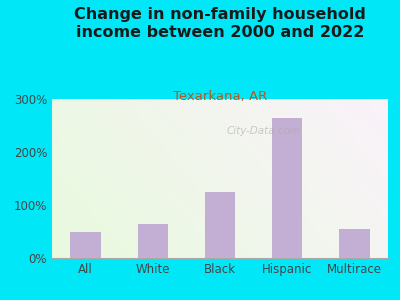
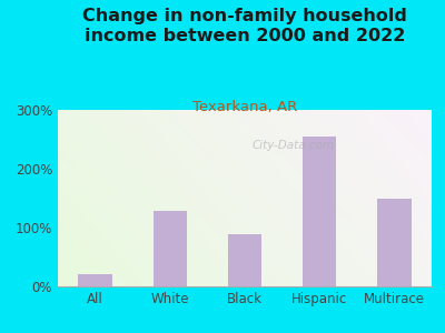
All: 50% -> 20%
White: 65% -> 128%
Black: 125% -> 88%
Hispanic: 265% -> 254%
Multirace: 55% -> 150%
